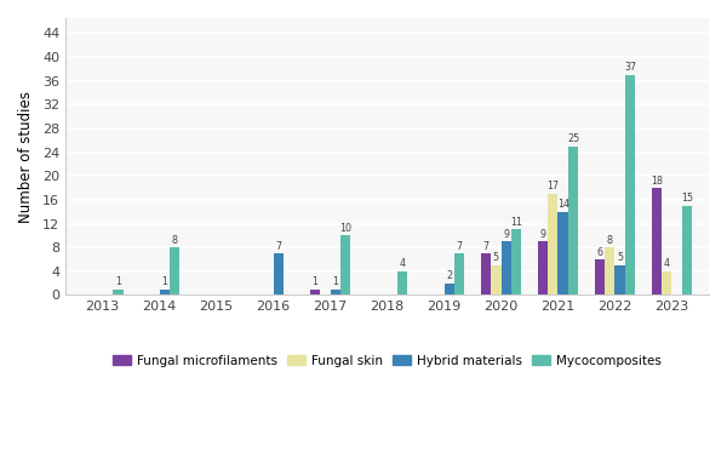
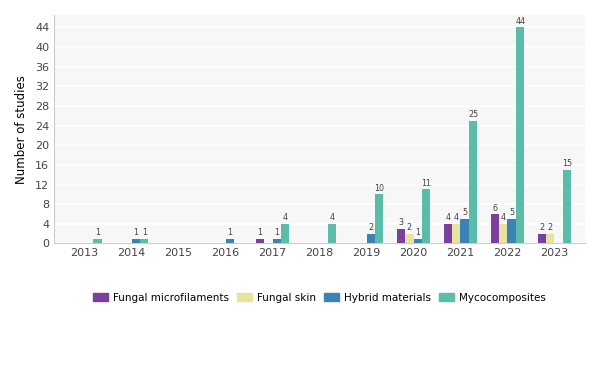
Mycocomposites/2014: 8 -> 1
Hybrid materials/2016: 7 -> 1
Mycocomposites/2017: 10 -> 4
Mycocomposites/2019: 7 -> 10
Fungal microfilaments/2020: 7 -> 3
Fungal skin/2020: 5 -> 2
Hybrid materials/2020: 9 -> 1
Fungal microfilaments/2021: 9 -> 4
Fungal skin/2021: 17 -> 4
Hybrid materials/2021: 14 -> 5
Fungal skin/2022: 8 -> 4
Mycocomposites/2022: 37 -> 44
Fungal microfilaments/2023: 18 -> 2
Fungal skin/2023: 4 -> 2
